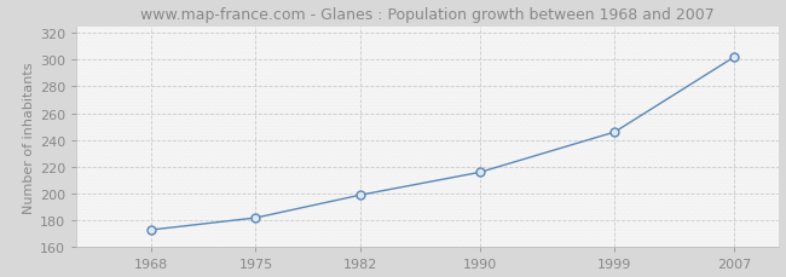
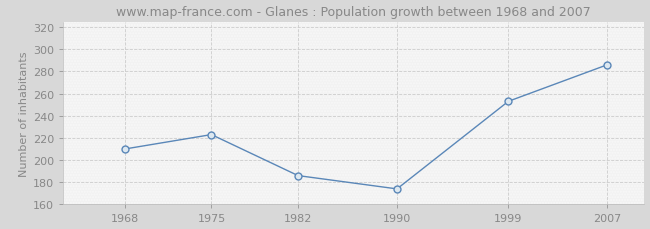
1968: 173 -> 210
1975: 182 -> 223
1982: 199 -> 186
1990: 216 -> 174
1999: 246 -> 253
2007: 302 -> 286
